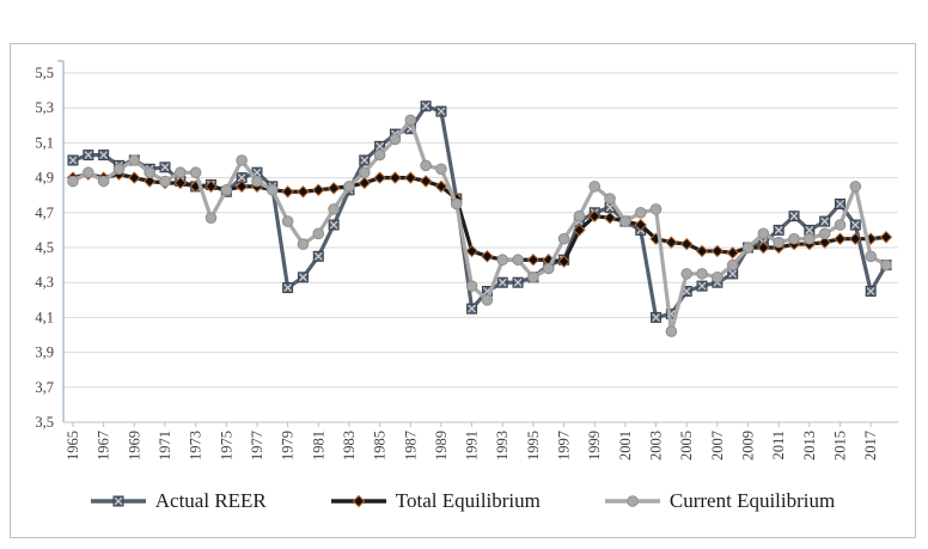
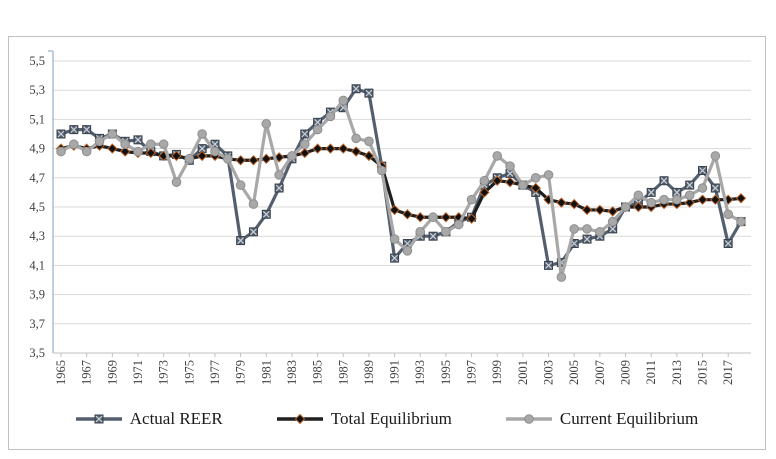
Current Equilibrium/1981: 4,58 -> 5,07
Current Equilibrium/1993: 4,43 -> 4,33
